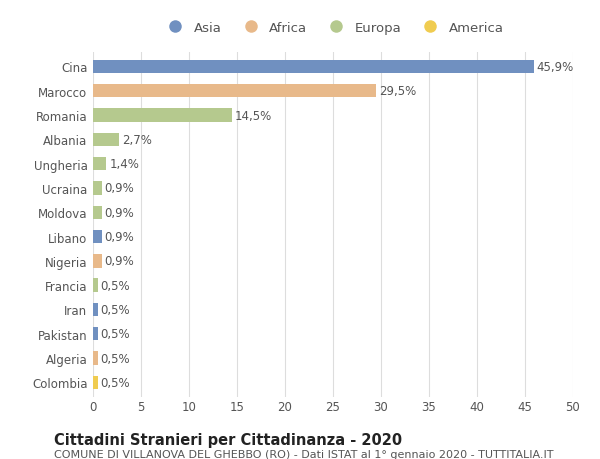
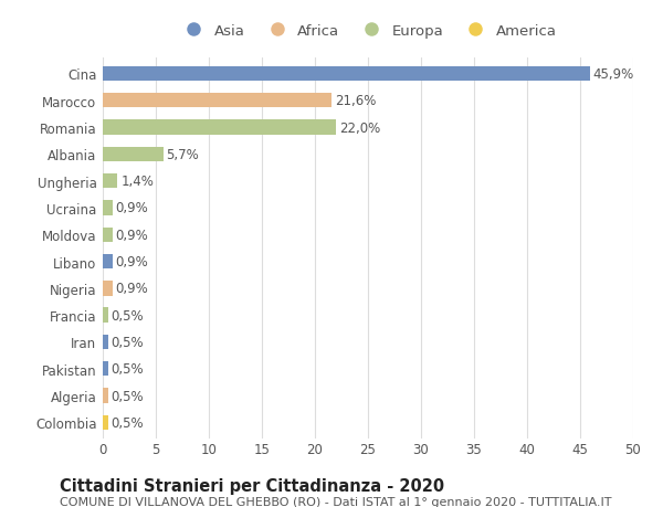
Marocco: 29,5% -> 21,6%
Romania: 14,5% -> 22,0%
Albania: 2,7% -> 5,7%
